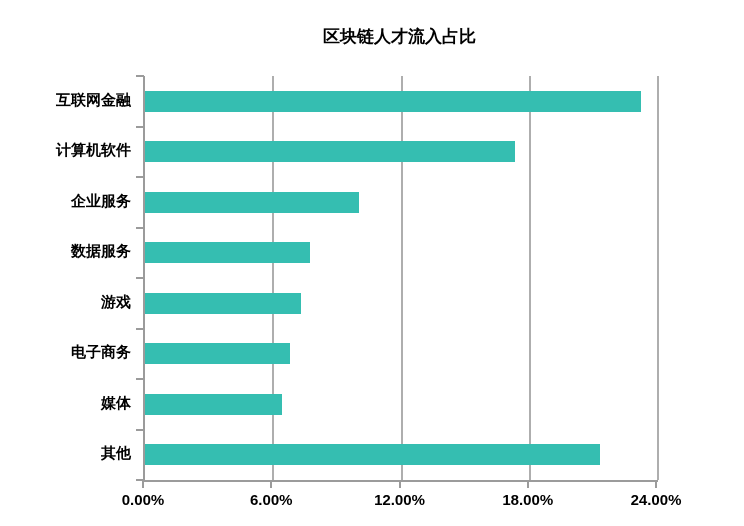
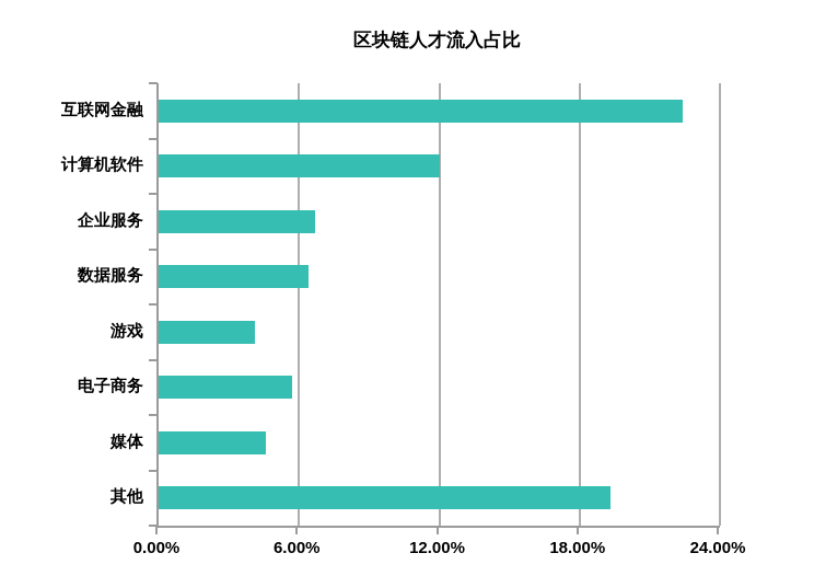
互联网金融: 23.2% -> 22.4%
计算机软件: 17.3% -> 12.0%
企业服务: 10.0% -> 6.7%
数据服务: 7.7% -> 6.4%
游戏: 7.3% -> 4.1%
电子商务: 6.8% -> 5.7%
媒体: 6.4% -> 4.6%
其他: 21.3% -> 19.3%
